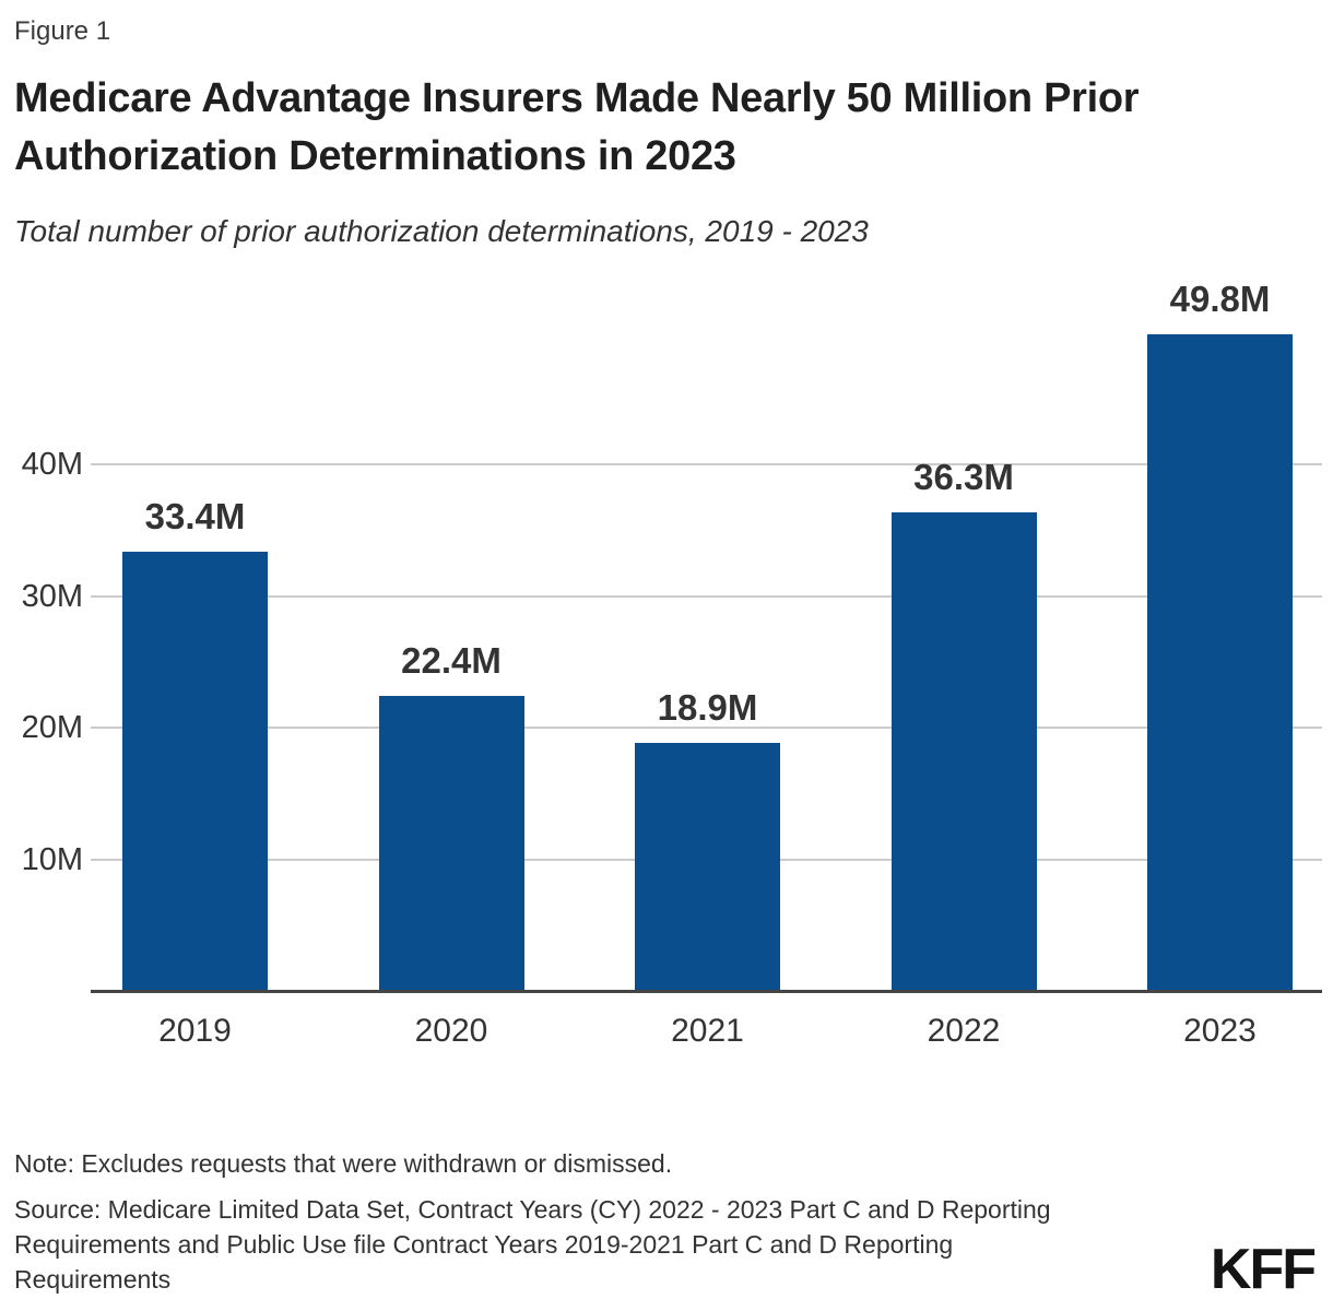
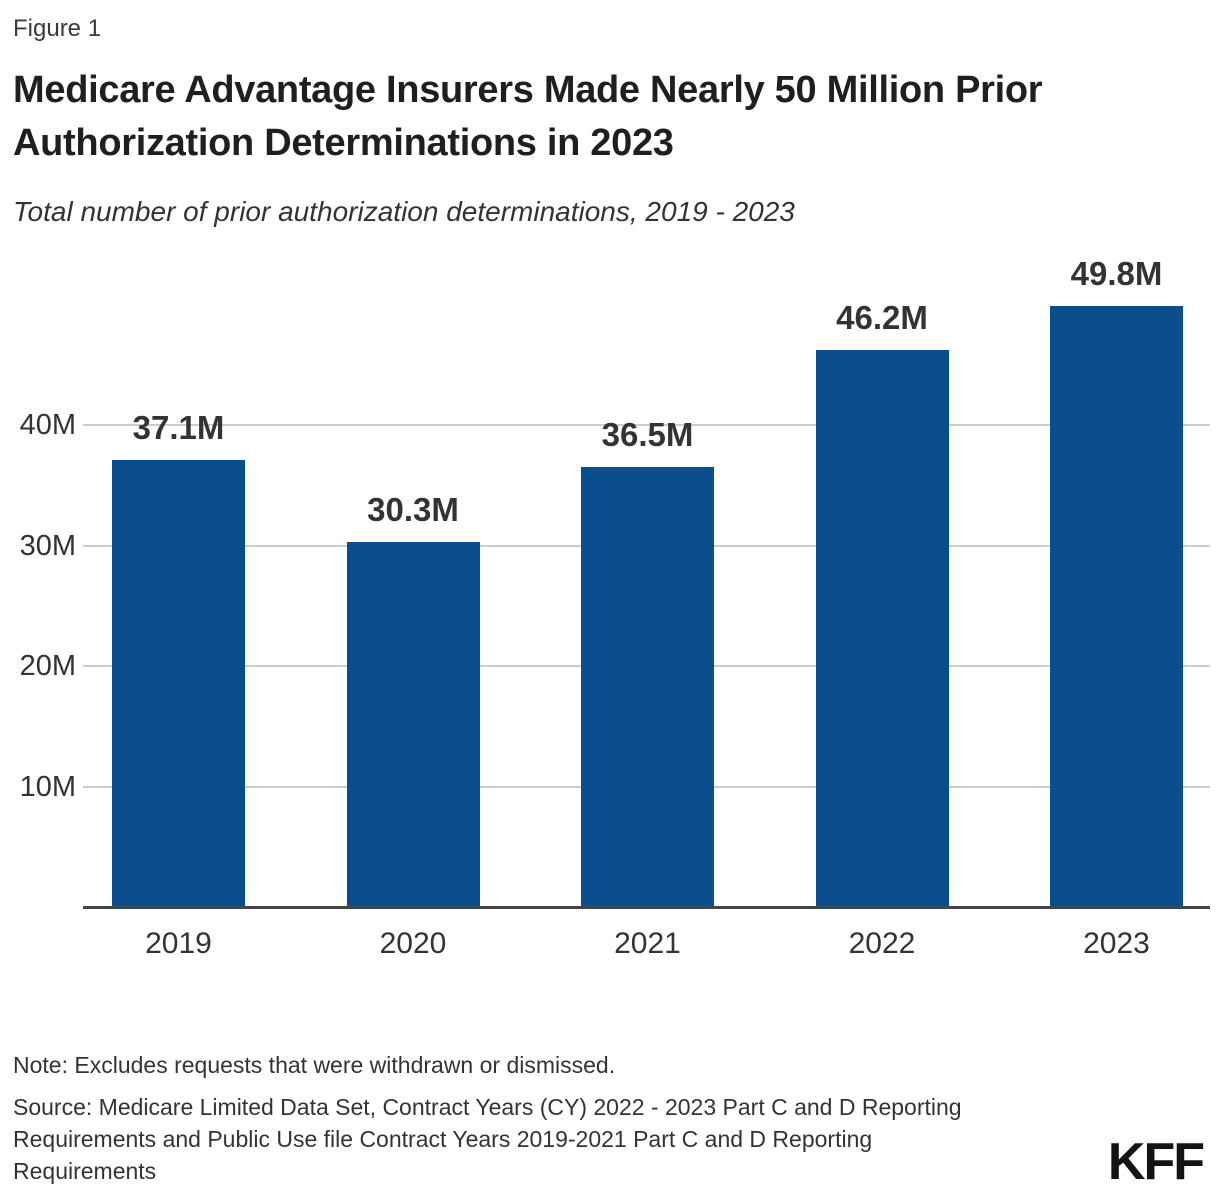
2019: 33.4M -> 37.1M
2020: 22.4M -> 30.3M
2021: 18.9M -> 36.5M
2022: 36.3M -> 46.2M
